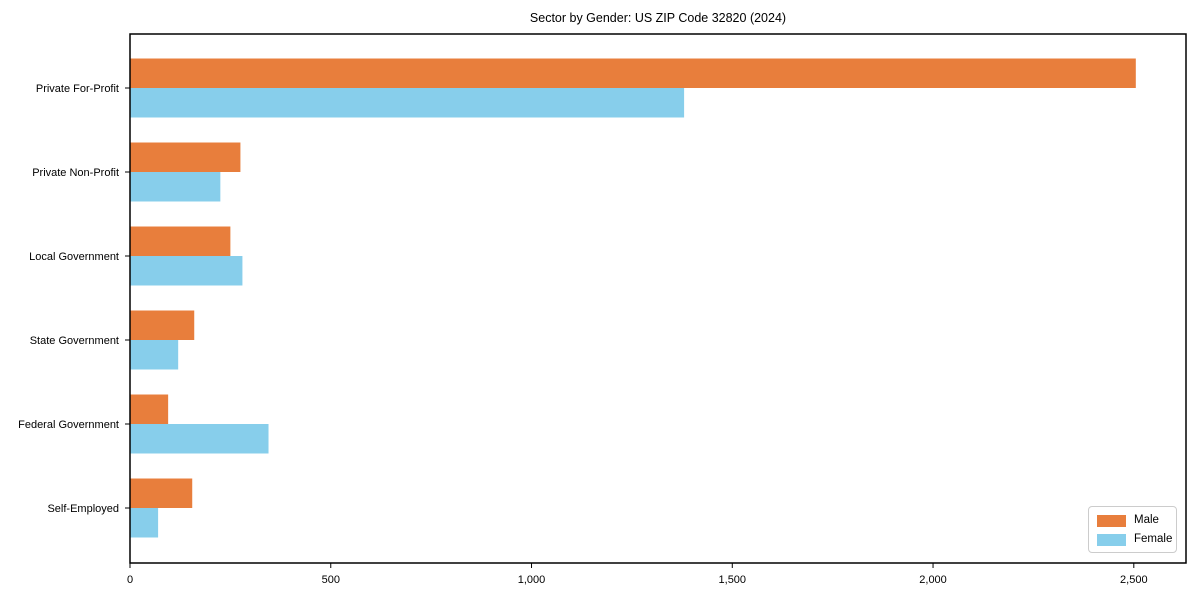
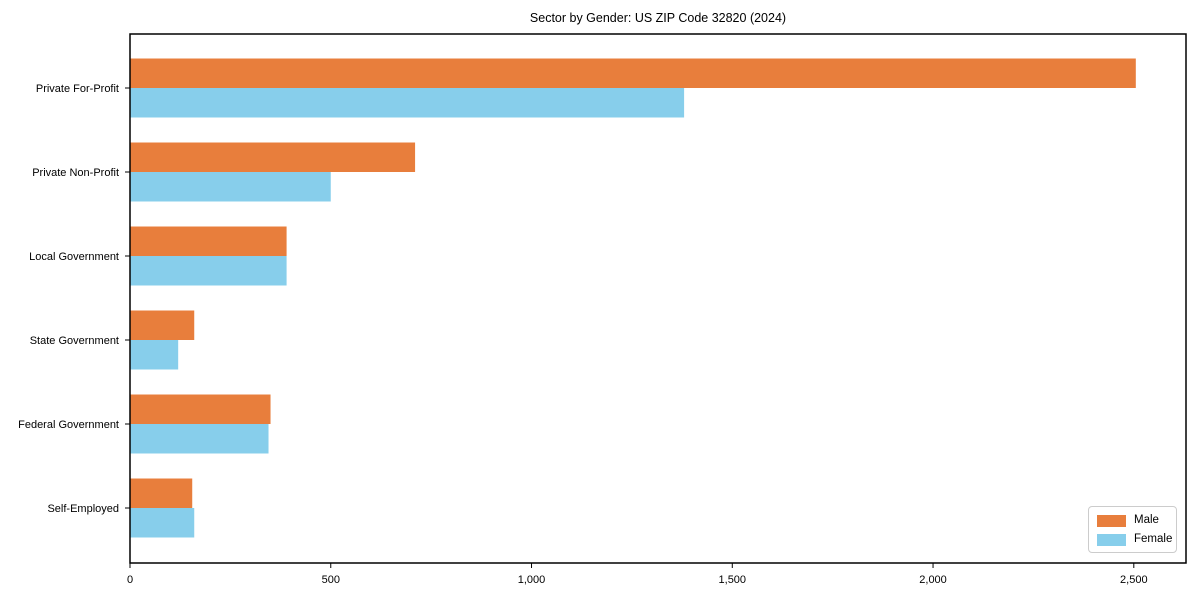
Male/Private Non-Profit: 280 -> 710
Female/Private Non-Profit: 220 -> 500
Male/Local Government: 250 -> 390
Female/Local Government: 280 -> 390
Male/Federal Government: 100 -> 350
Female/Self-Employed: 70 -> 160
